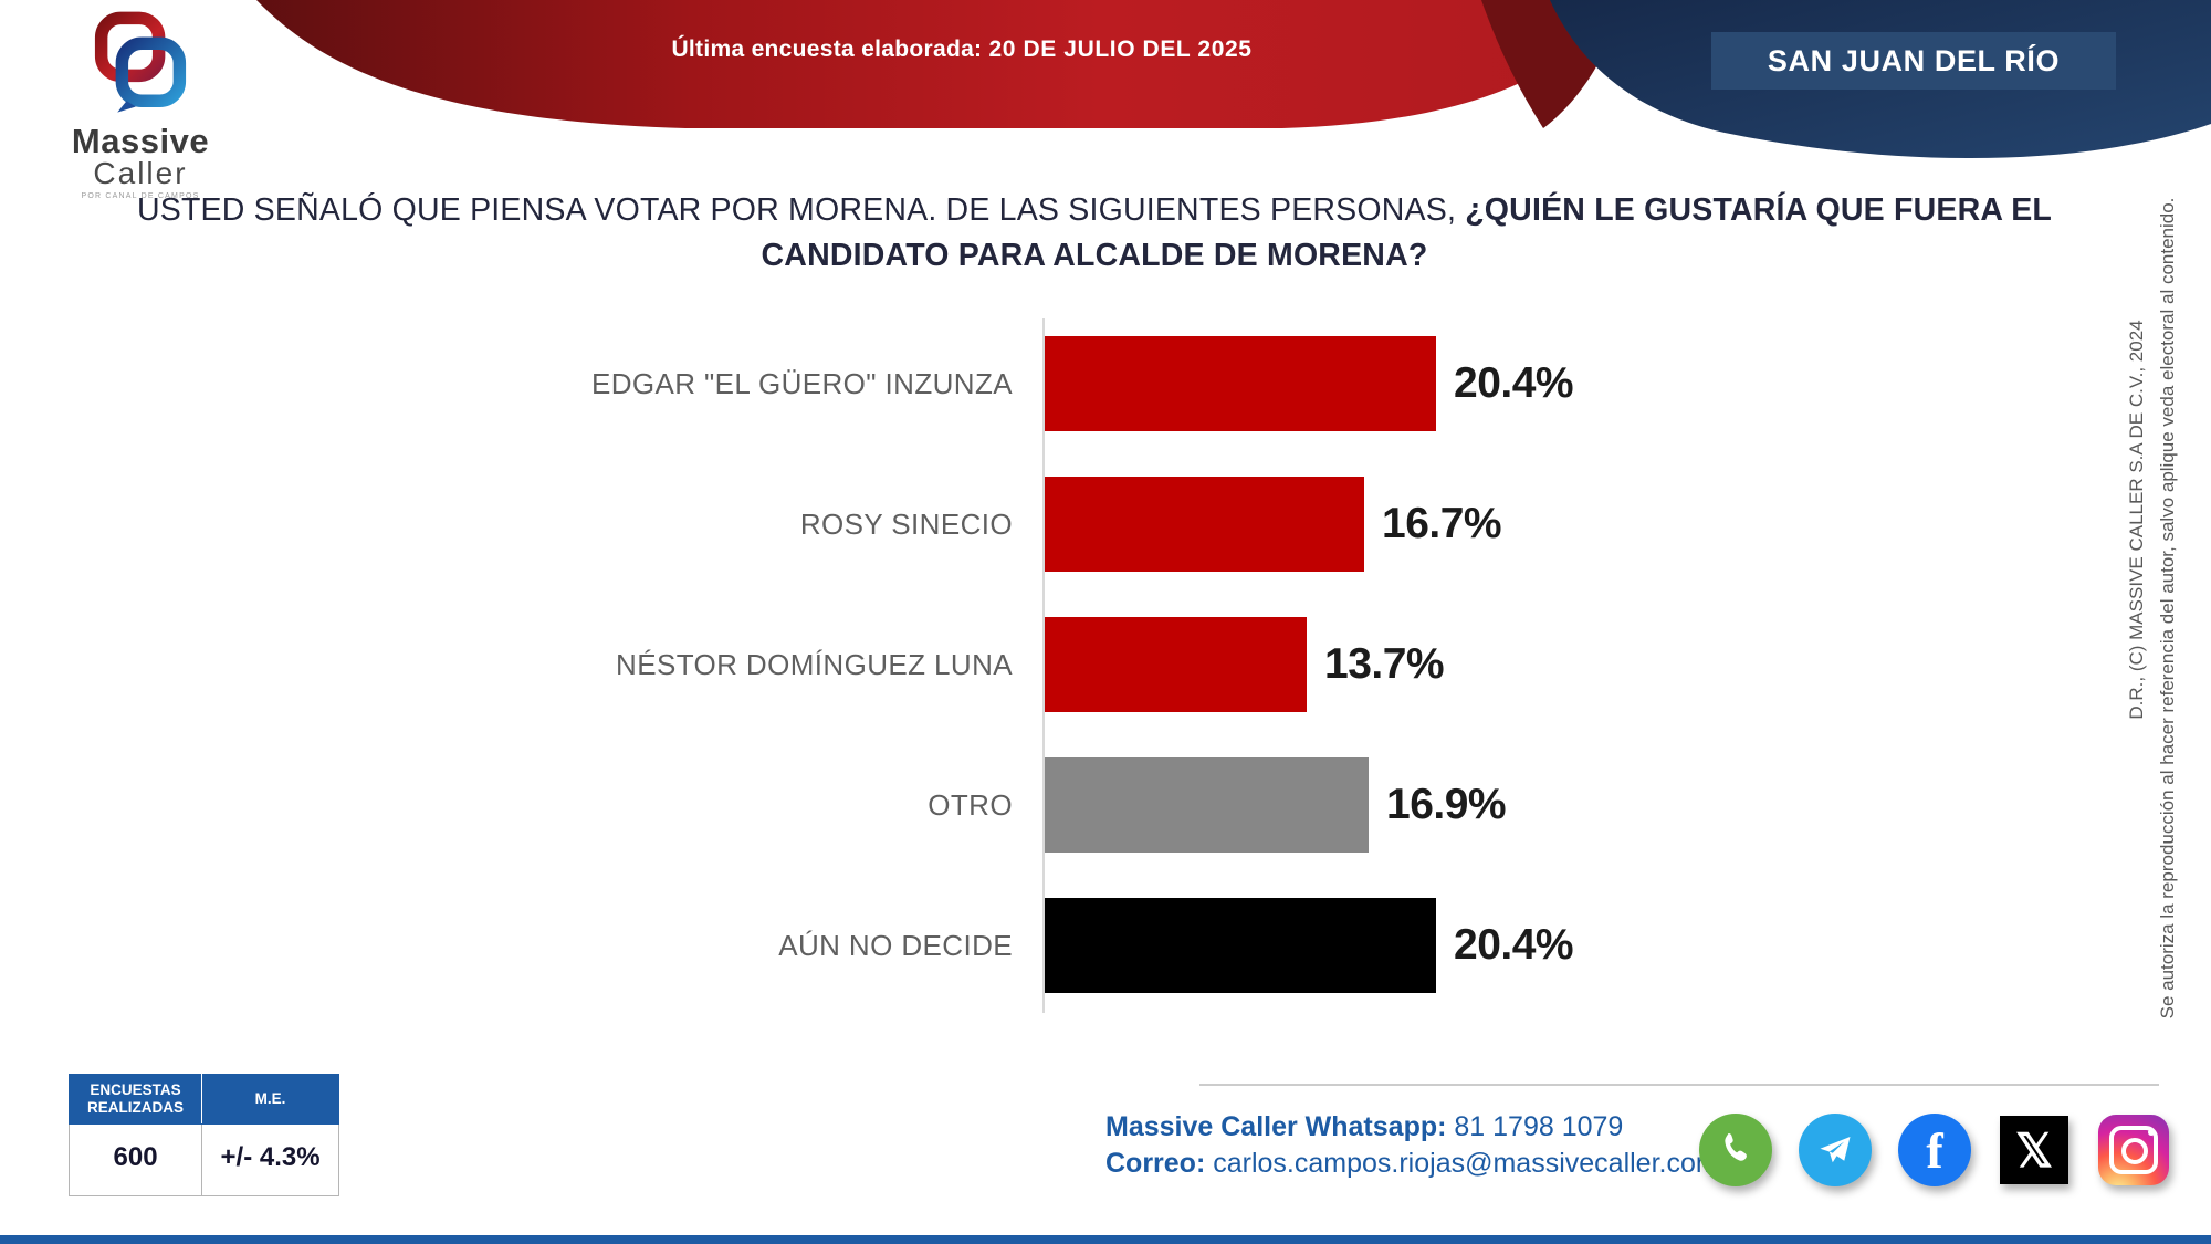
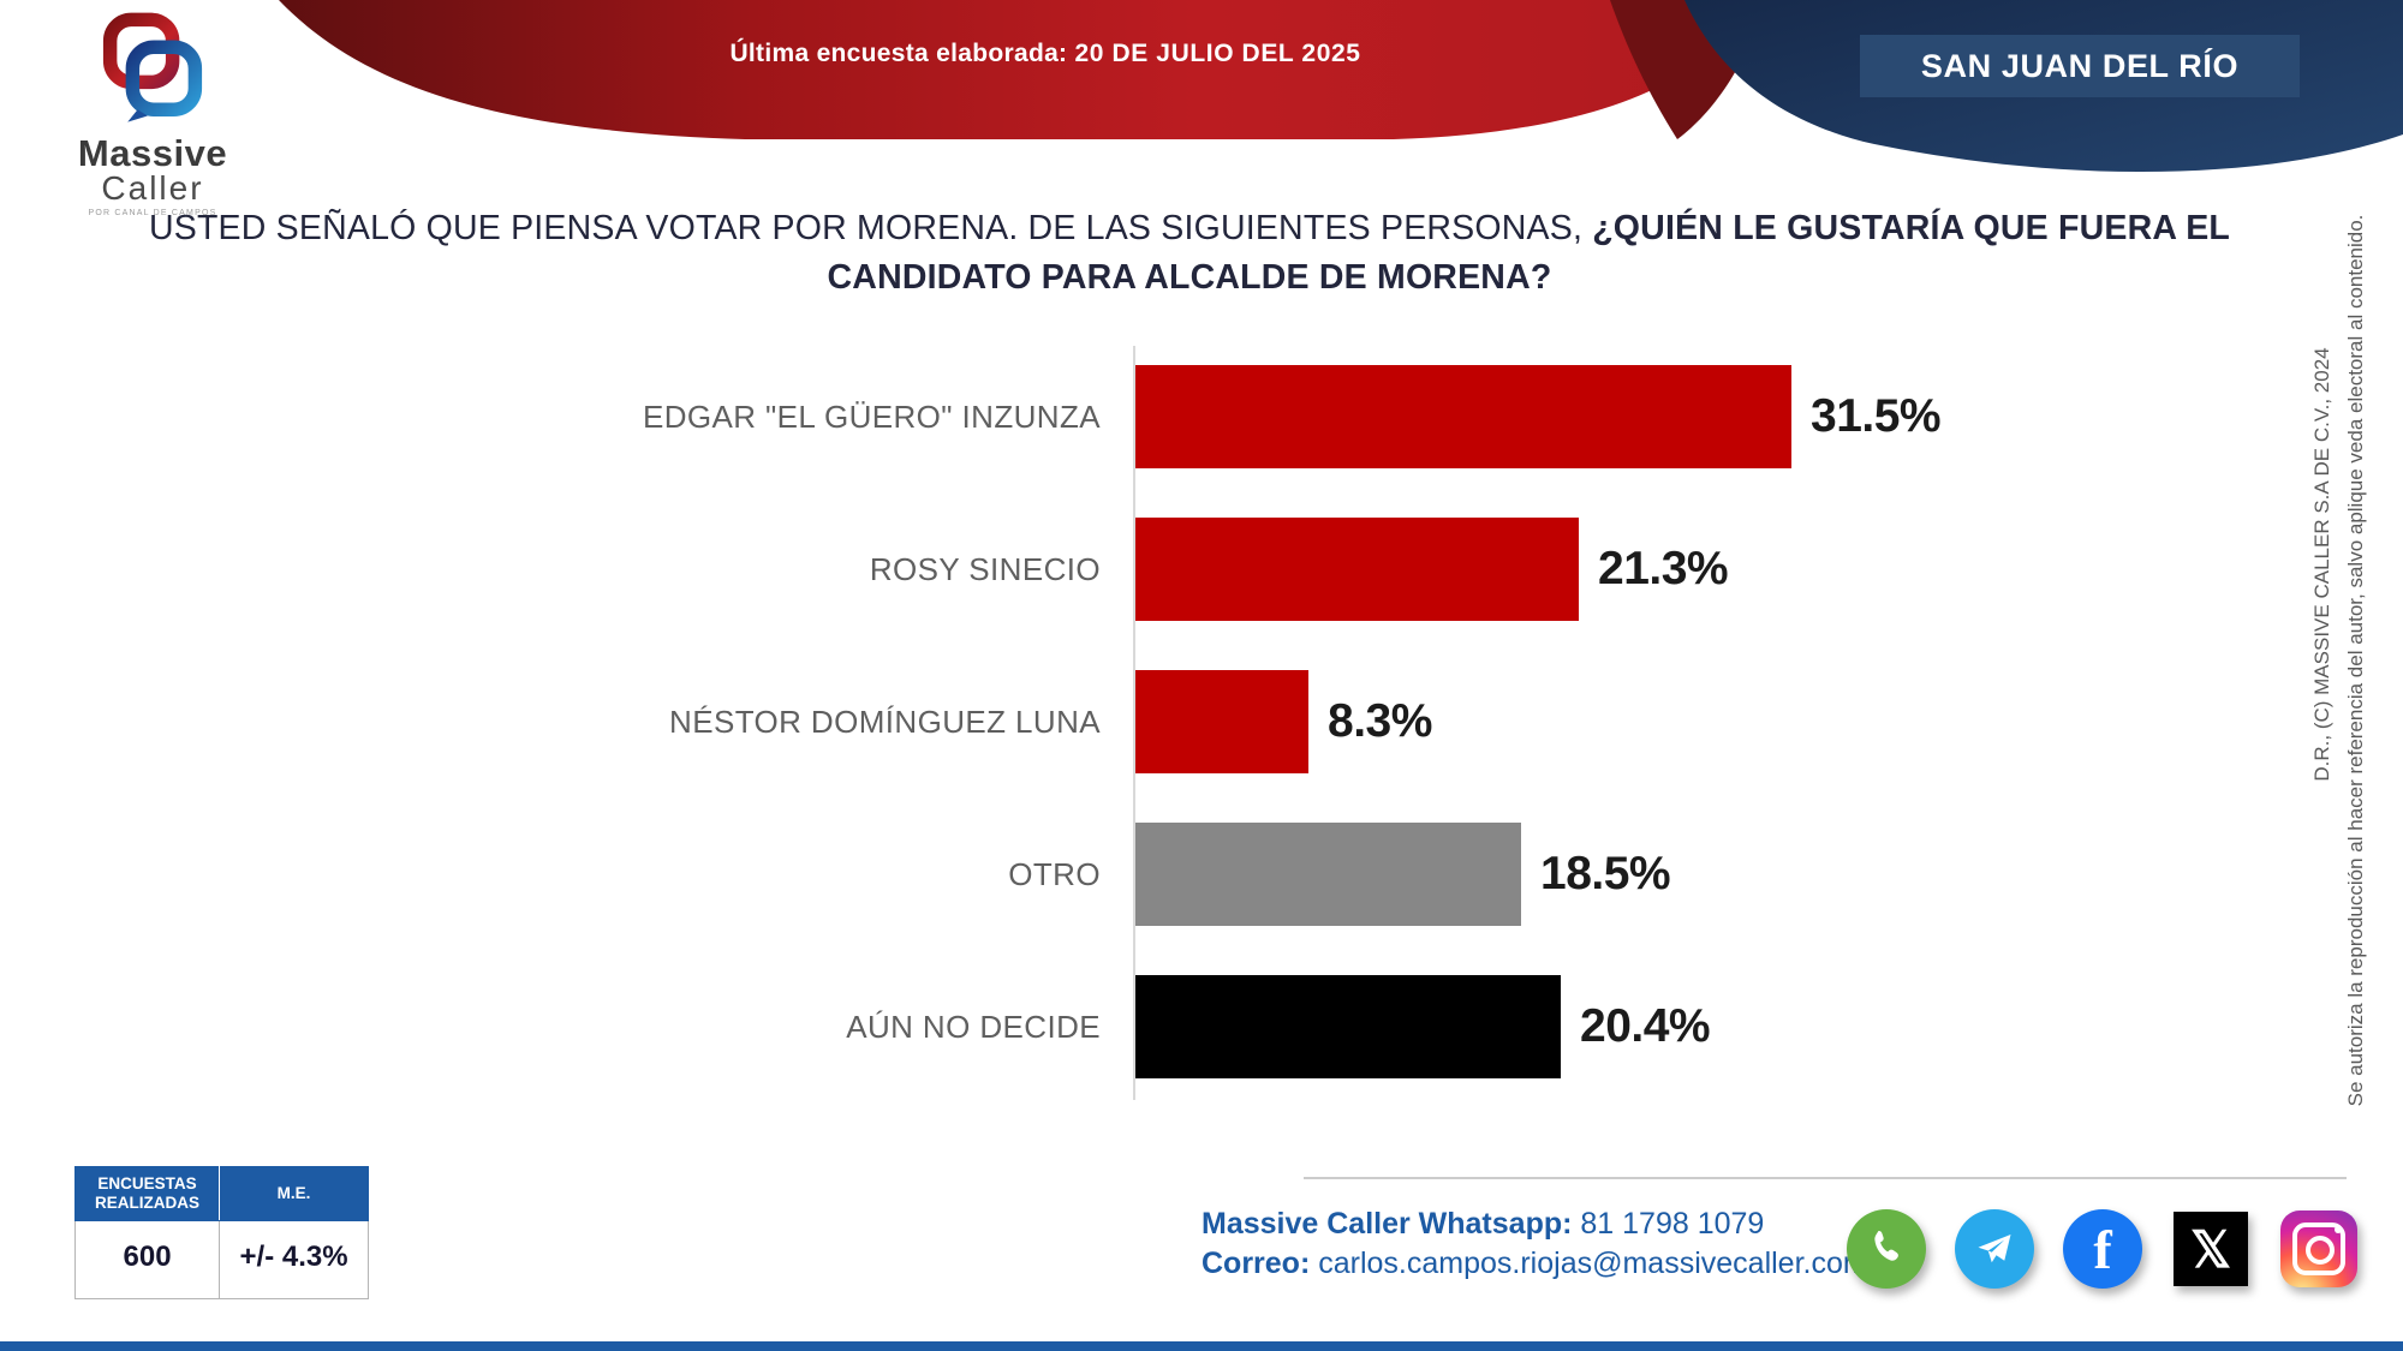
EDGAR "EL GÜERO" INZUNZA: 20.4% -> 31.5%
ROSY SINECIO: 16.7% -> 21.3%
NÉSTOR DOMÍNGUEZ LUNA: 13.7% -> 8.3%
OTRO: 16.9% -> 18.5%
